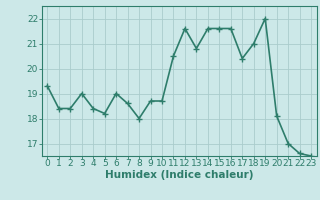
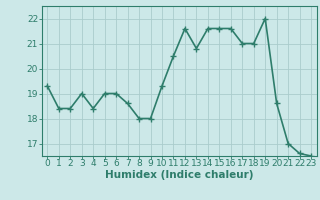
5: 18.2 -> 19.0
9: 18.7 -> 18.0
10: 18.7 -> 19.3
17: 20.4 -> 21.0
20: 18.1 -> 18.6
